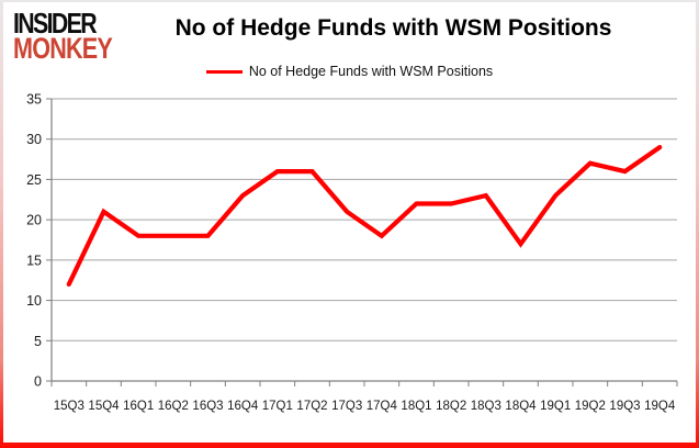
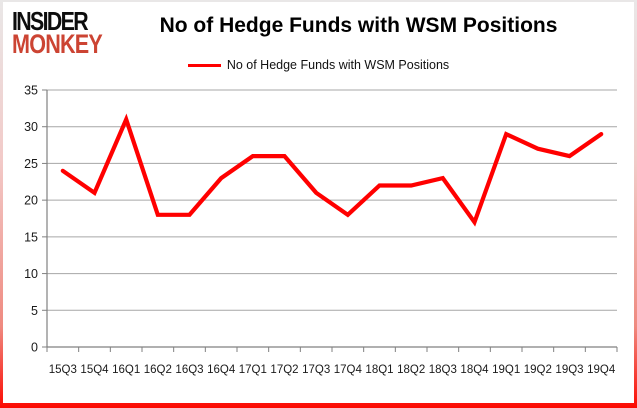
15Q3: 12 -> 24
16Q1: 18 -> 31
19Q1: 23 -> 29
